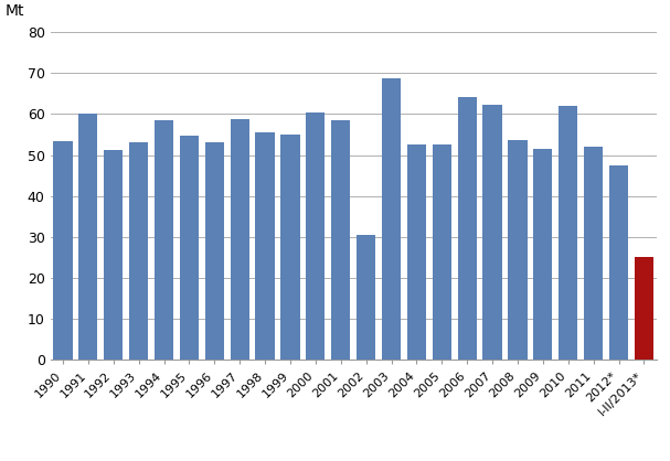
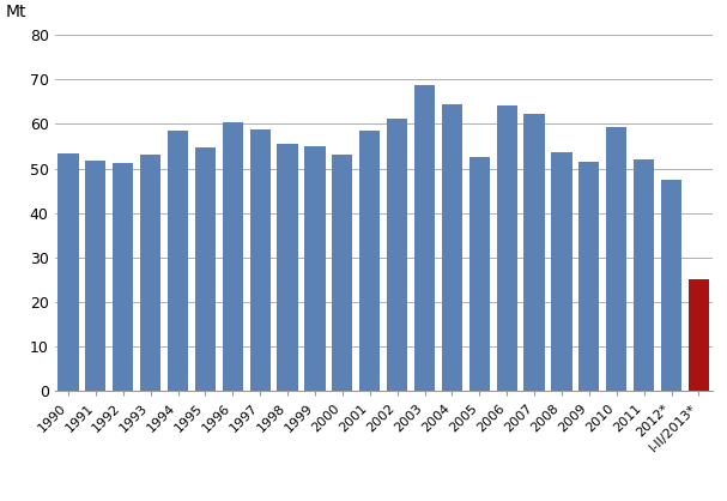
1991: 60.0 -> 51.8
1996: 53.0 -> 60.3
2000: 60.5 -> 53.2
2002: 30.5 -> 61.2
2004: 52.5 -> 64.5
2010: 62.0 -> 59.3
